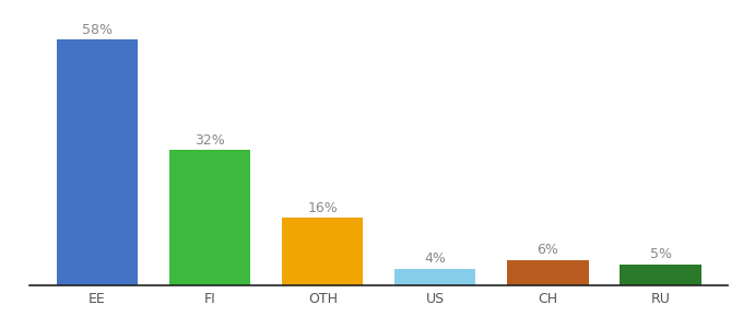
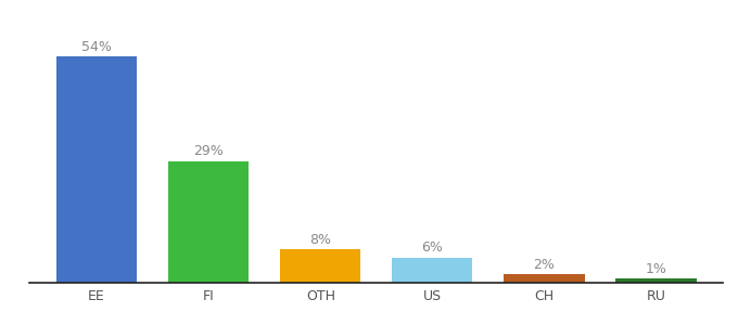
EE: 58% -> 54%
FI: 32% -> 29%
OTH: 16% -> 8%
US: 4% -> 6%
CH: 6% -> 2%
RU: 5% -> 1%
